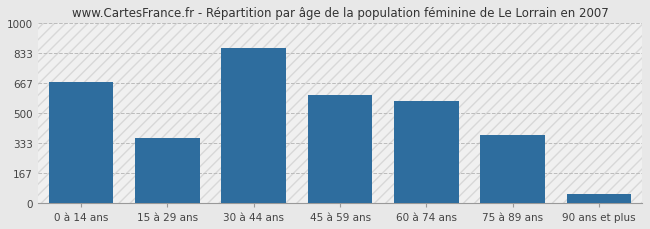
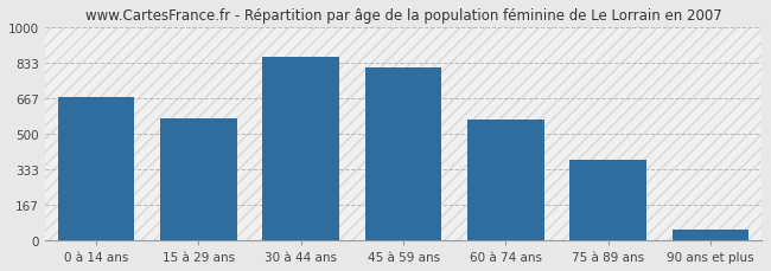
15 à 29 ans: 360 -> 570
45 à 59 ans: 600 -> 810
